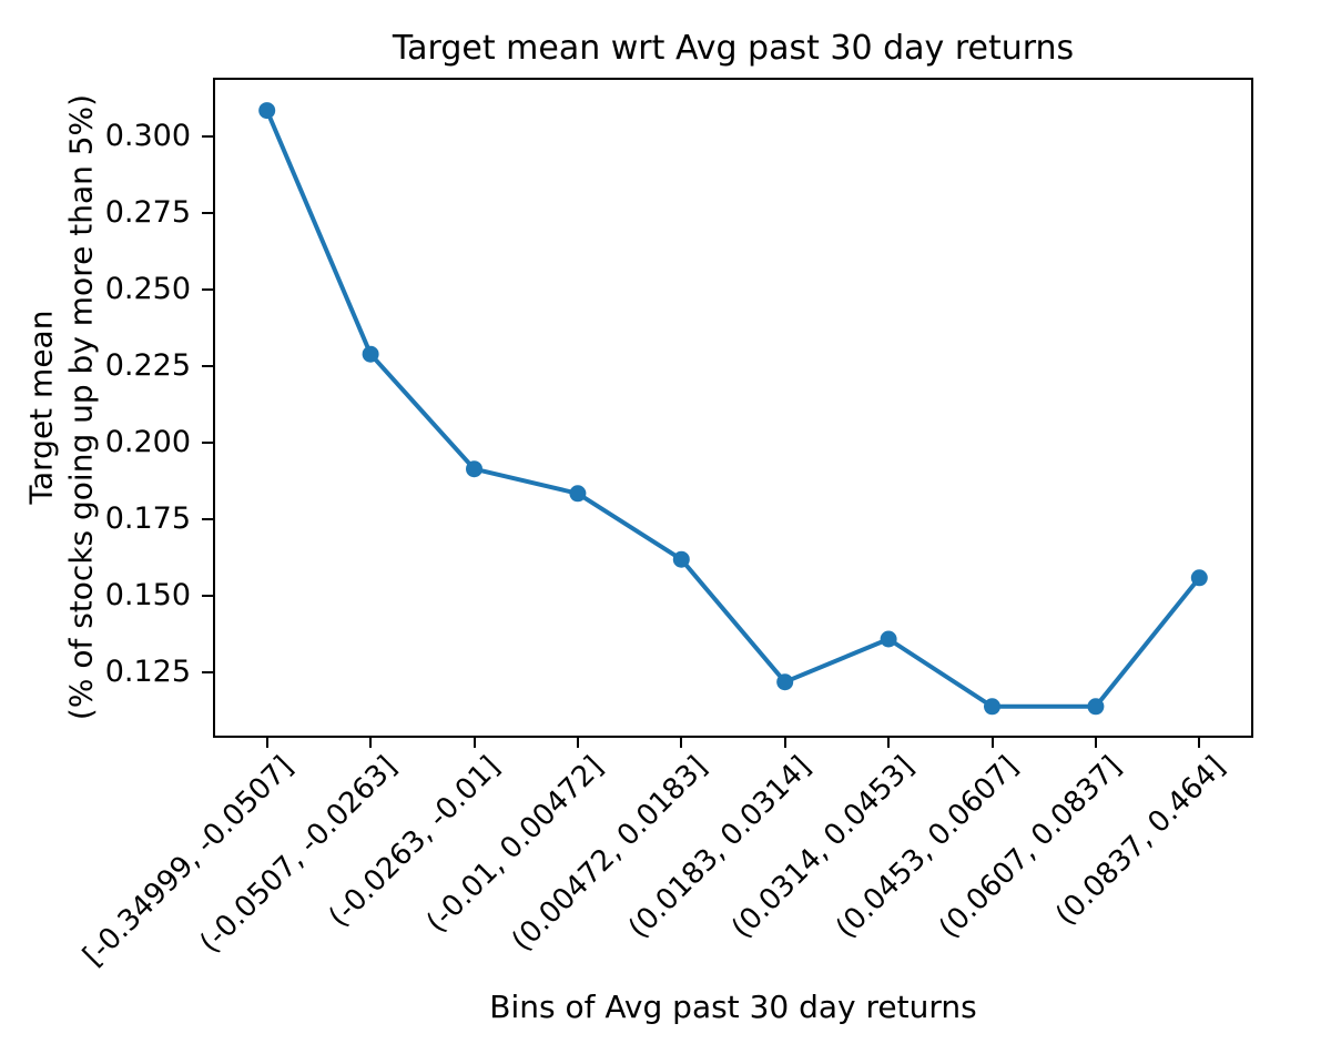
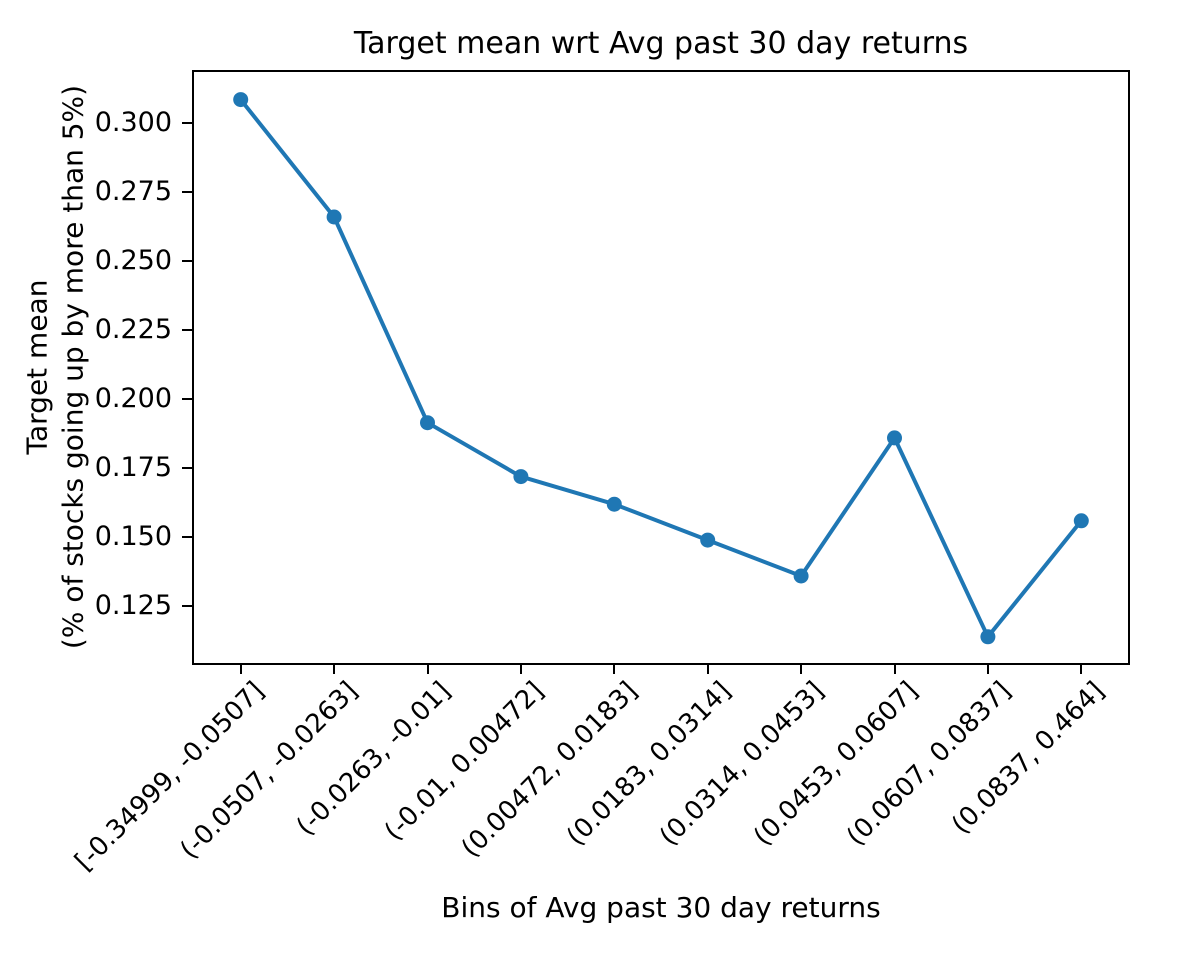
(-0.0507, -0.0263]: 0.229 -> 0.266
(-0.01, 0.00472]: 0.183 -> 0.172
(0.0183, 0.0314]: 0.122 -> 0.149
(0.0453, 0.0607]: 0.114 -> 0.186
